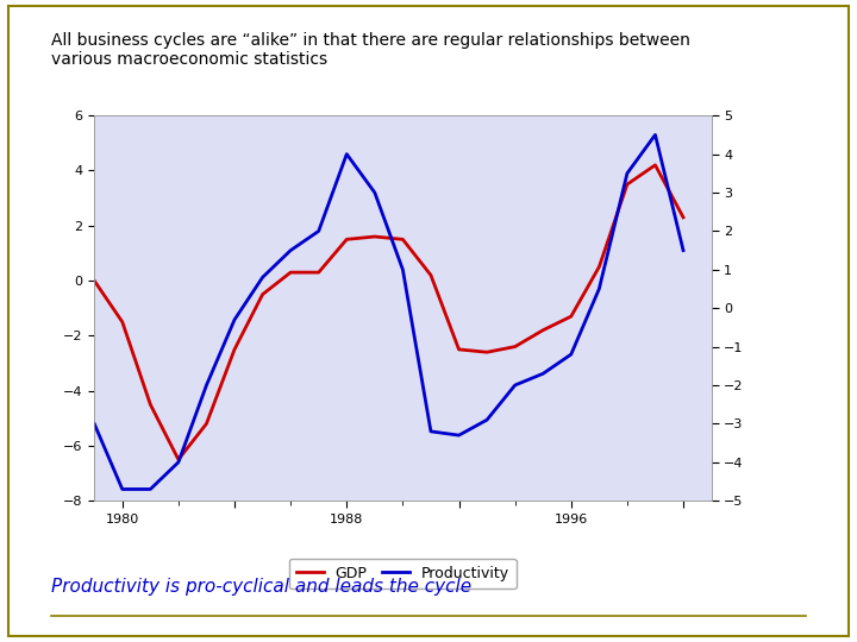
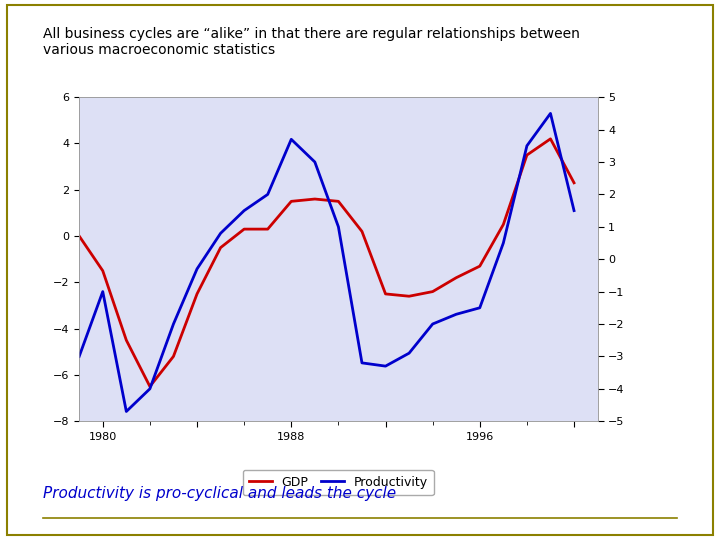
Productivity/1980: -4.7 -> -1.0
Productivity/1988: 4.0 -> 3.7
Productivity/1996: -1.2 -> -1.5
